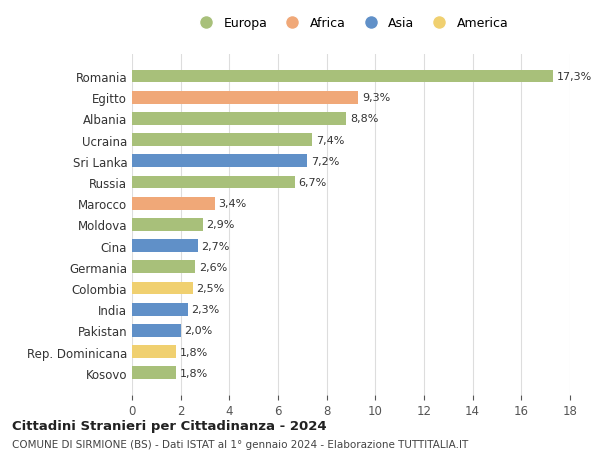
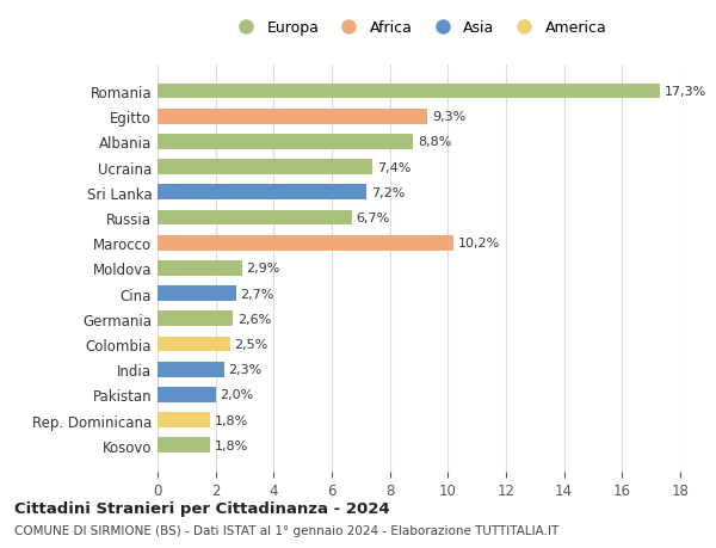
Marocco: 3,4% -> 10,2%
